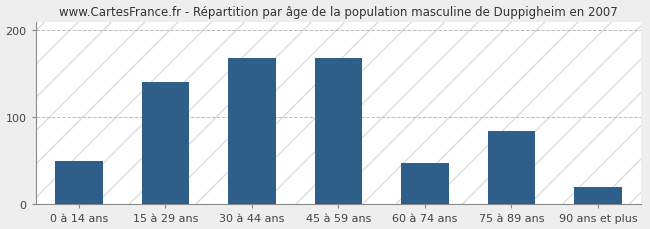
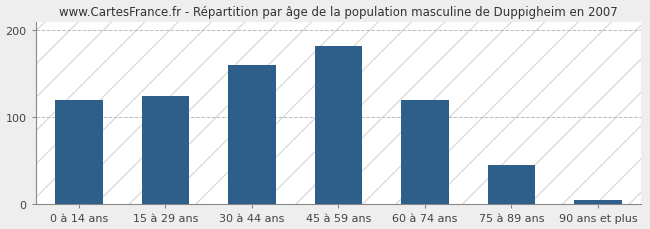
0 à 14 ans: 50 -> 120
15 à 29 ans: 140 -> 125
30 à 44 ans: 168 -> 160
45 à 59 ans: 168 -> 182
60 à 74 ans: 48 -> 120
75 à 89 ans: 84 -> 45
90 ans et plus: 20 -> 5
